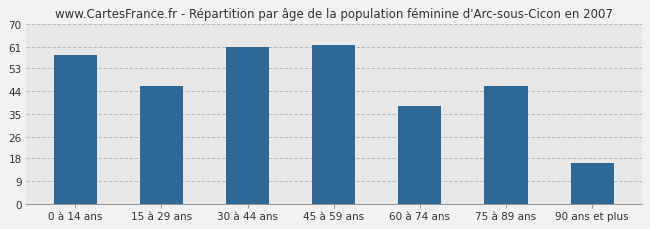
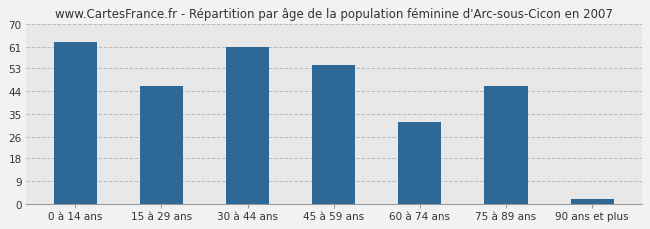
0 à 14 ans: 58 -> 63
45 à 59 ans: 62 -> 54
60 à 74 ans: 38 -> 32
90 ans et plus: 16 -> 2
